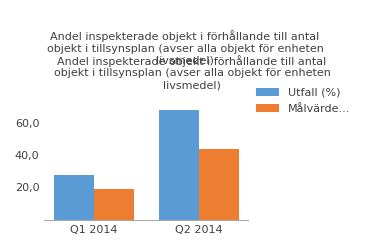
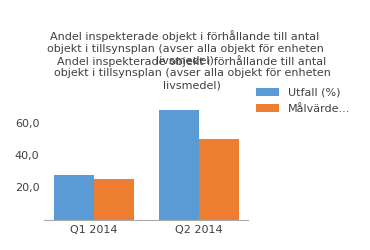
Målvärde.../Q1 2014: 19 -> 25
Målvärde.../Q2 2014: 44 -> 50
